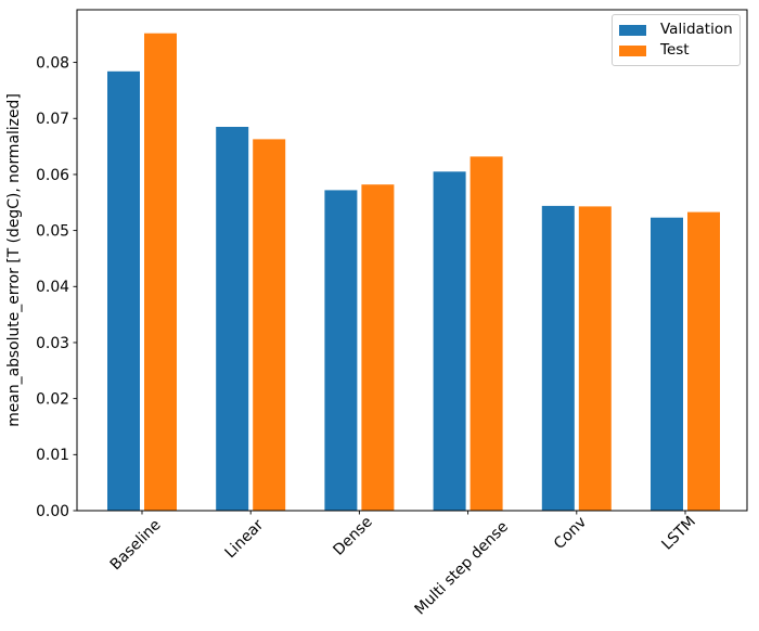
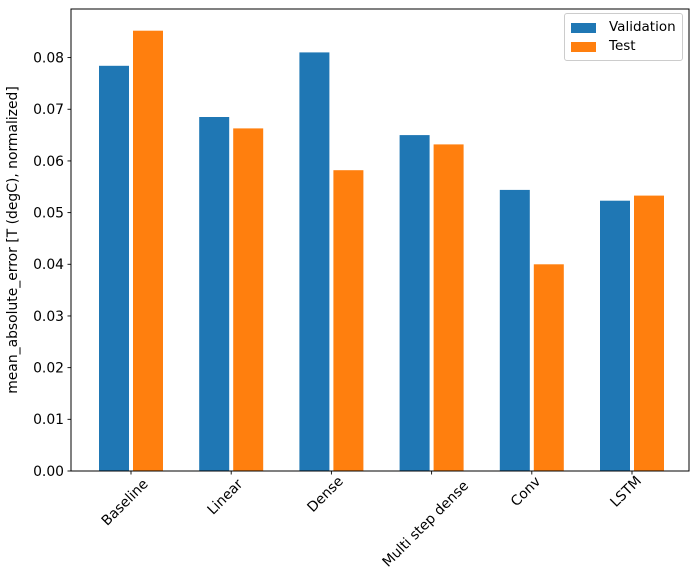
Validation/Dense: 0.057 -> 0.081
Validation/Multi step dense: 0.060 -> 0.065
Test/Conv: 0.054 -> 0.040
